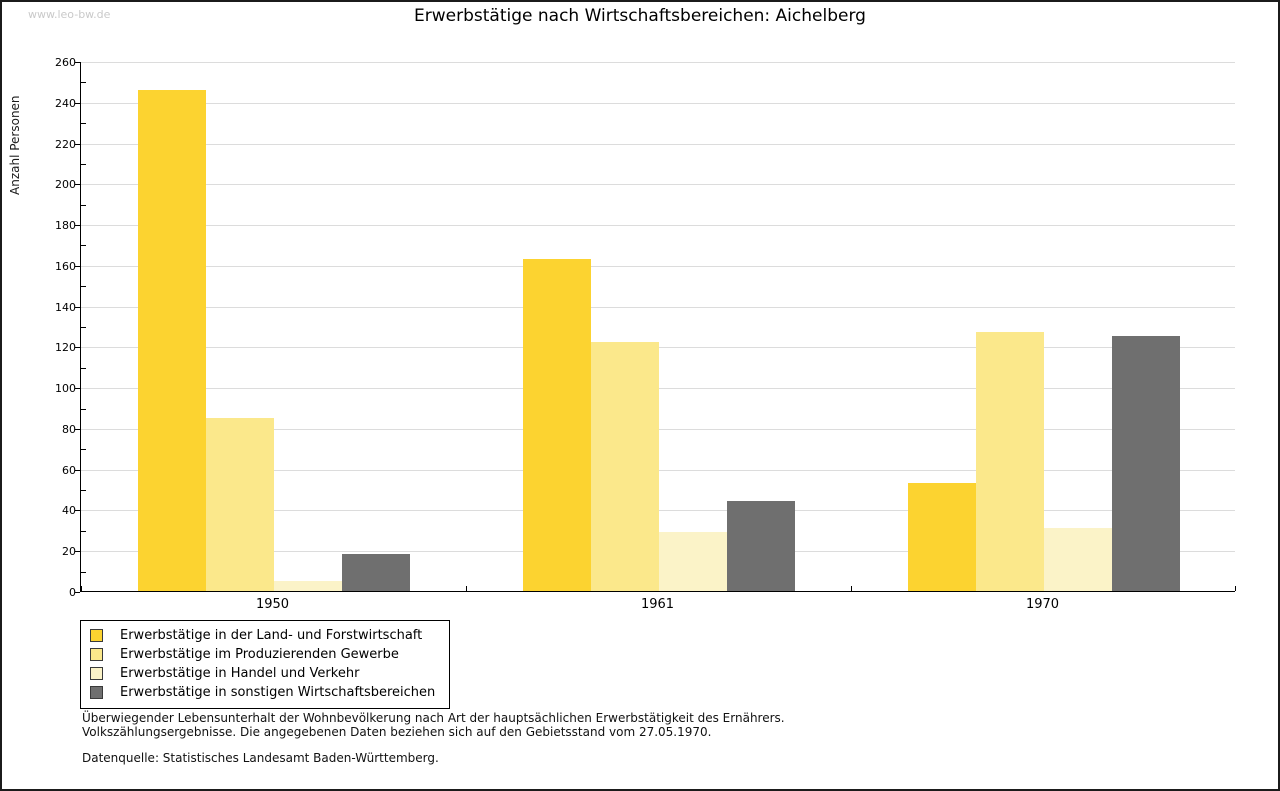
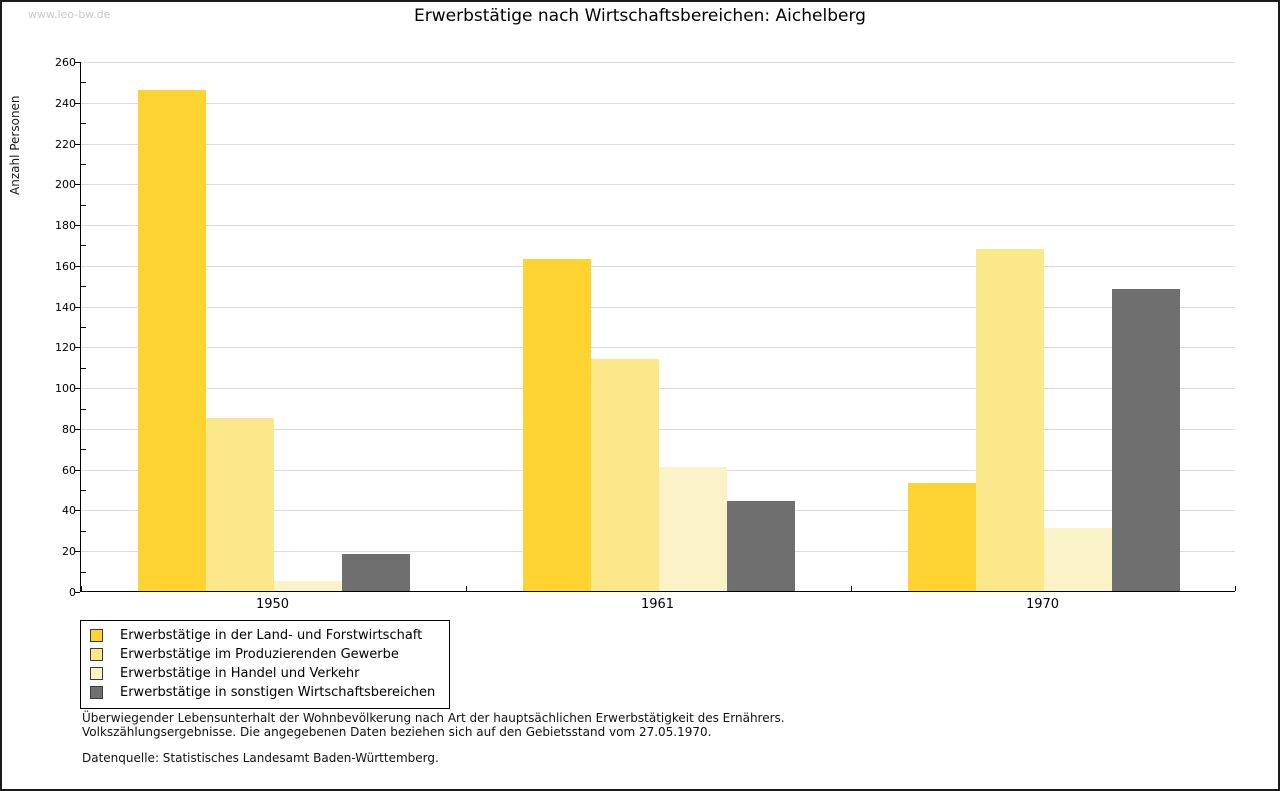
Erwerbstätige im Produzierenden Gewerbe/1961: 122 -> 114
Erwerbstätige in Handel und Verkehr/1961: 29 -> 61
Erwerbstätige im Produzierenden Gewerbe/1970: 127 -> 168
Erwerbstätige in sonstigen Wirtschaftsbereichen/1970: 125 -> 148
